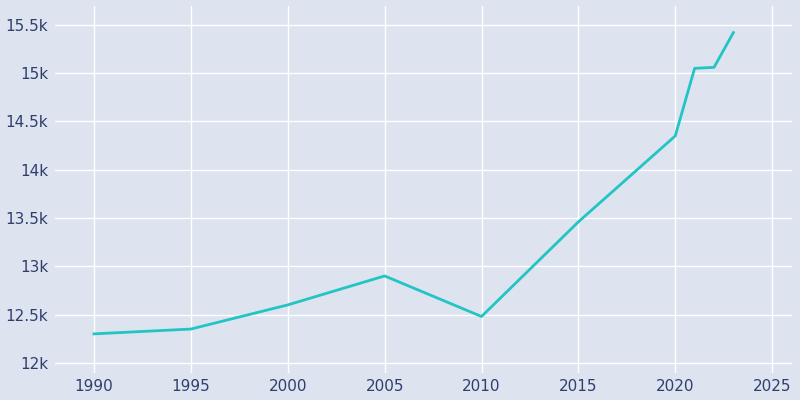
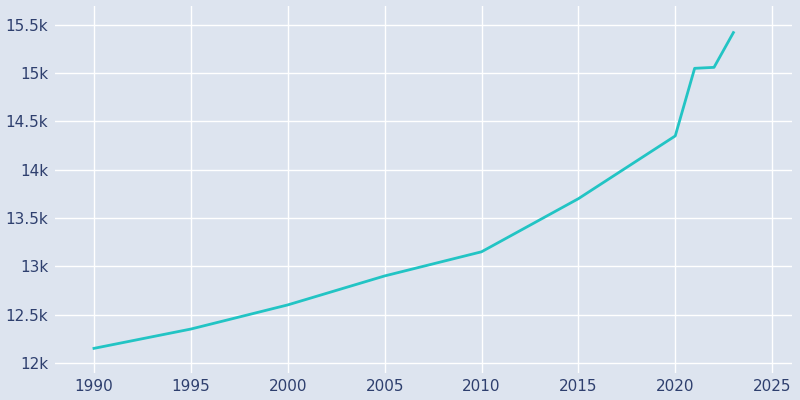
1990: 12.30k -> 12.15k
2010: 12.48k -> 13.15k
2015: 13.46k -> 13.70k
